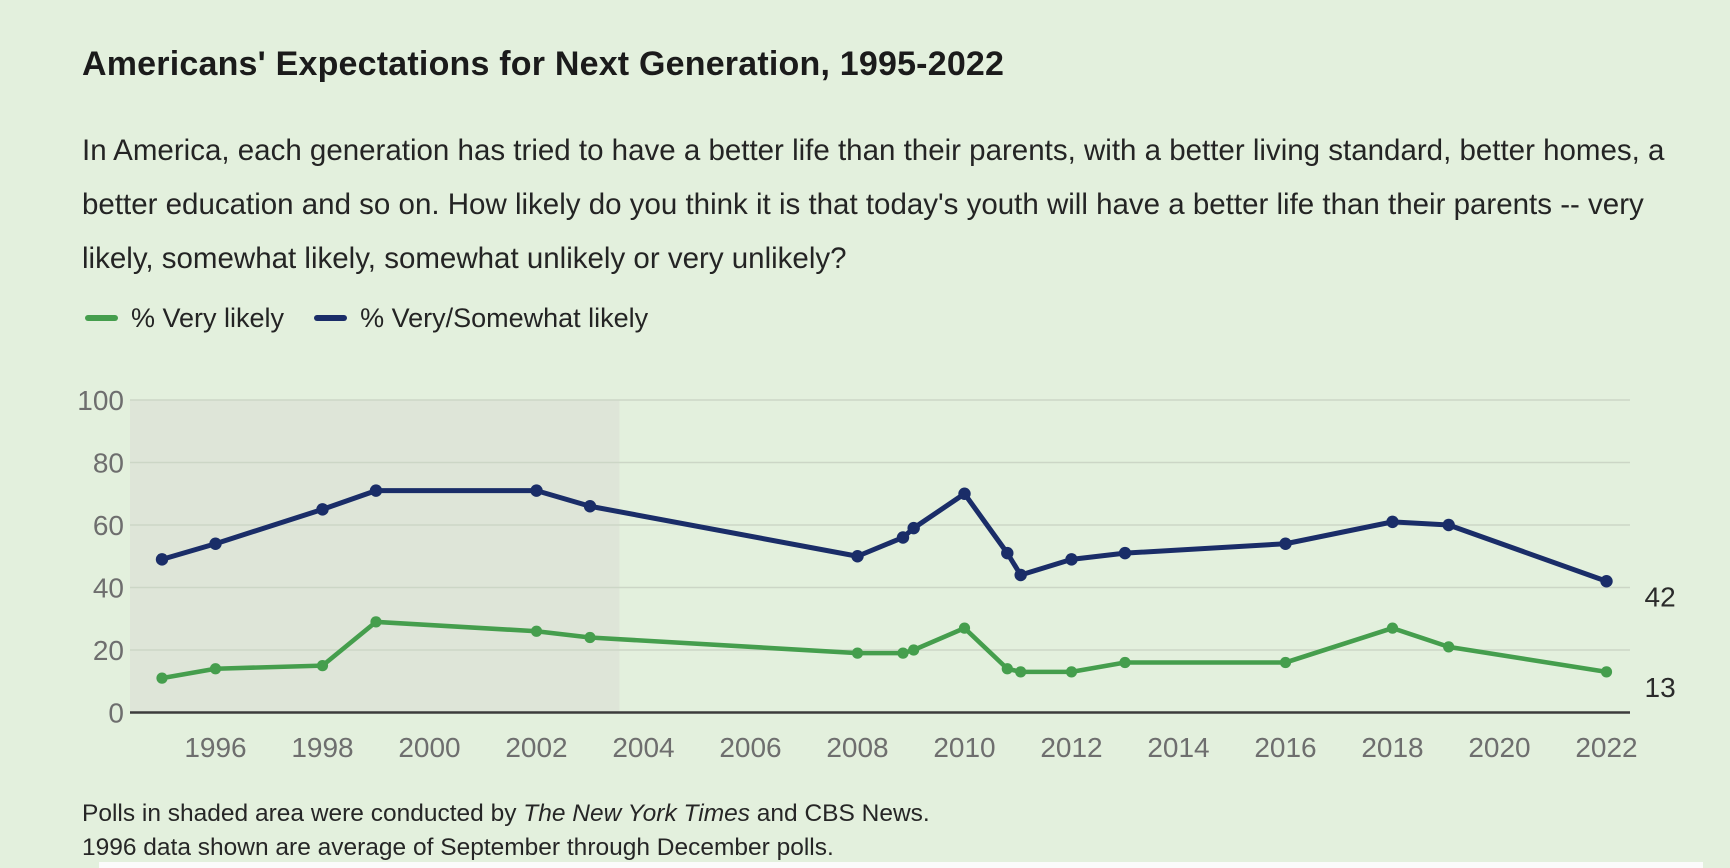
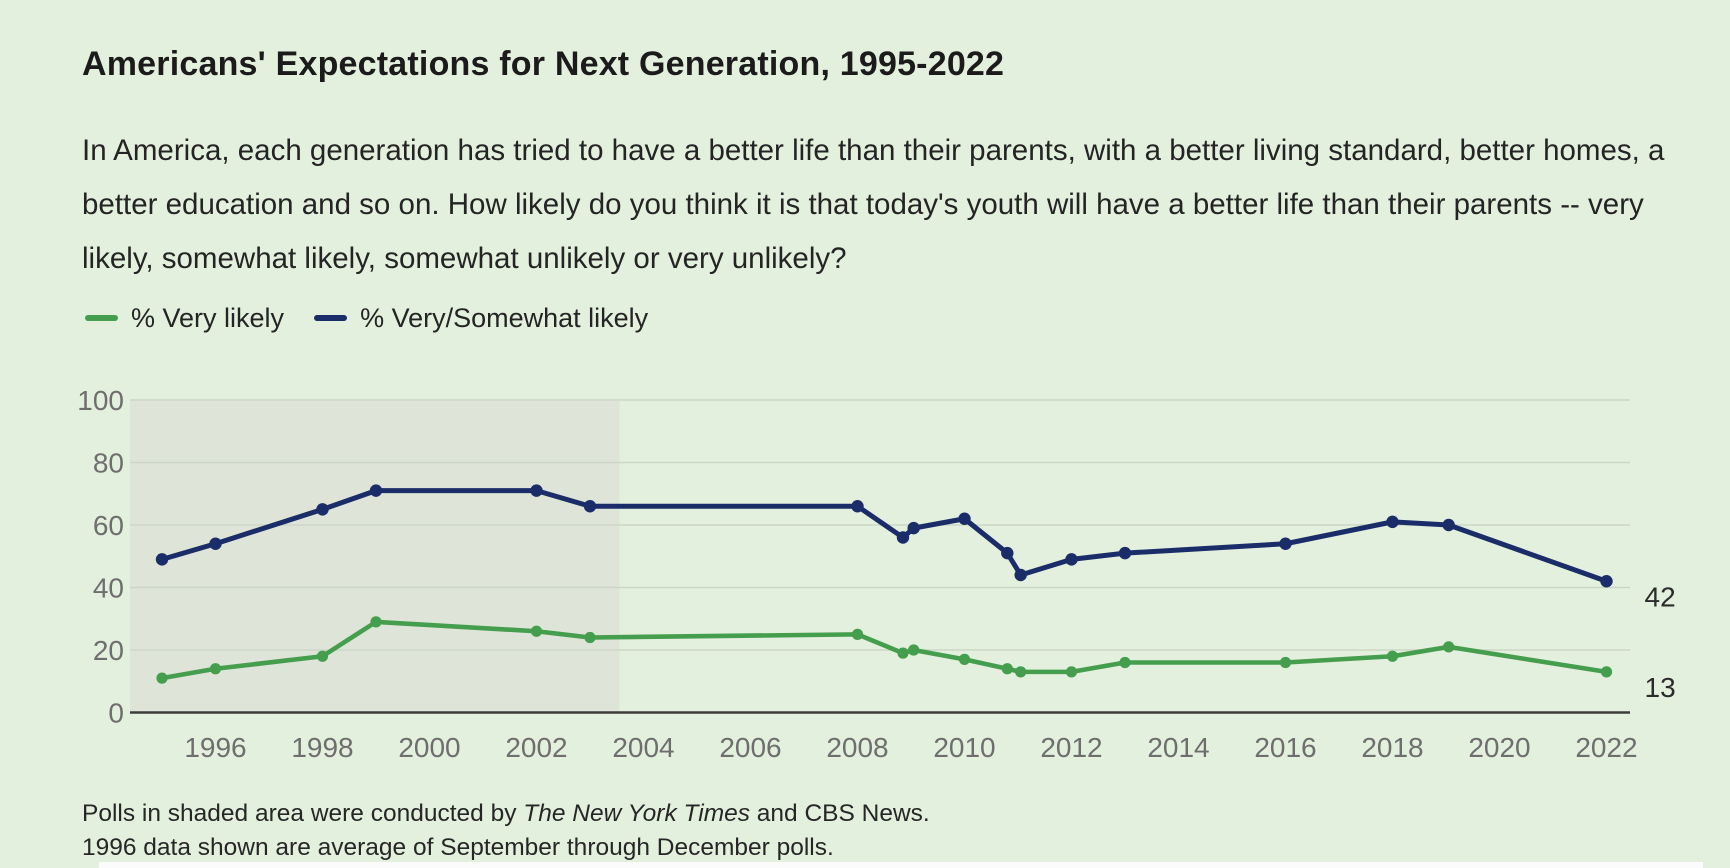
% Very likely/1998: 15 -> 18
% Very likely/2008: 19 -> 25
% Very/Somewhat likely/2008: 50 -> 66
% Very likely/2010: 27 -> 17
% Very/Somewhat likely/2010: 70 -> 62
% Very likely/2018: 27 -> 18
